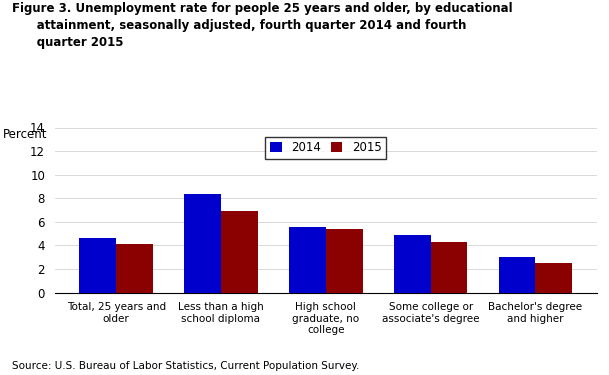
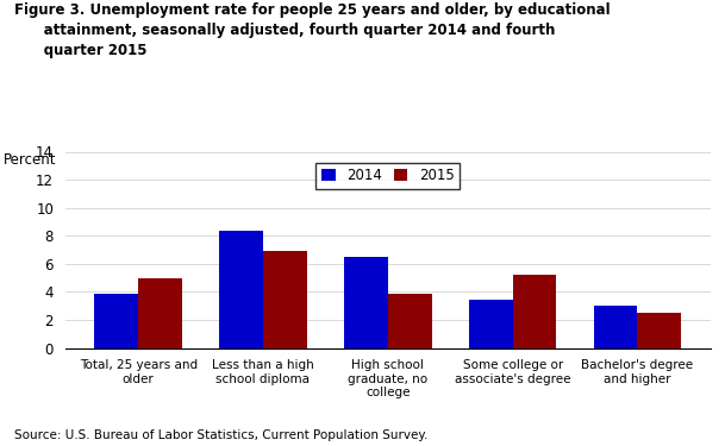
2014/Total, 25 years and older: 4.6 -> 3.9
2015/Total, 25 years and older: 4.1 -> 5.0
2014/High school graduate, no college: 5.6 -> 6.5
2015/High school graduate, no college: 5.4 -> 3.9
2014/Some college or associate's degree: 4.9 -> 3.4
2015/Some college or associate's degree: 4.3 -> 5.2
